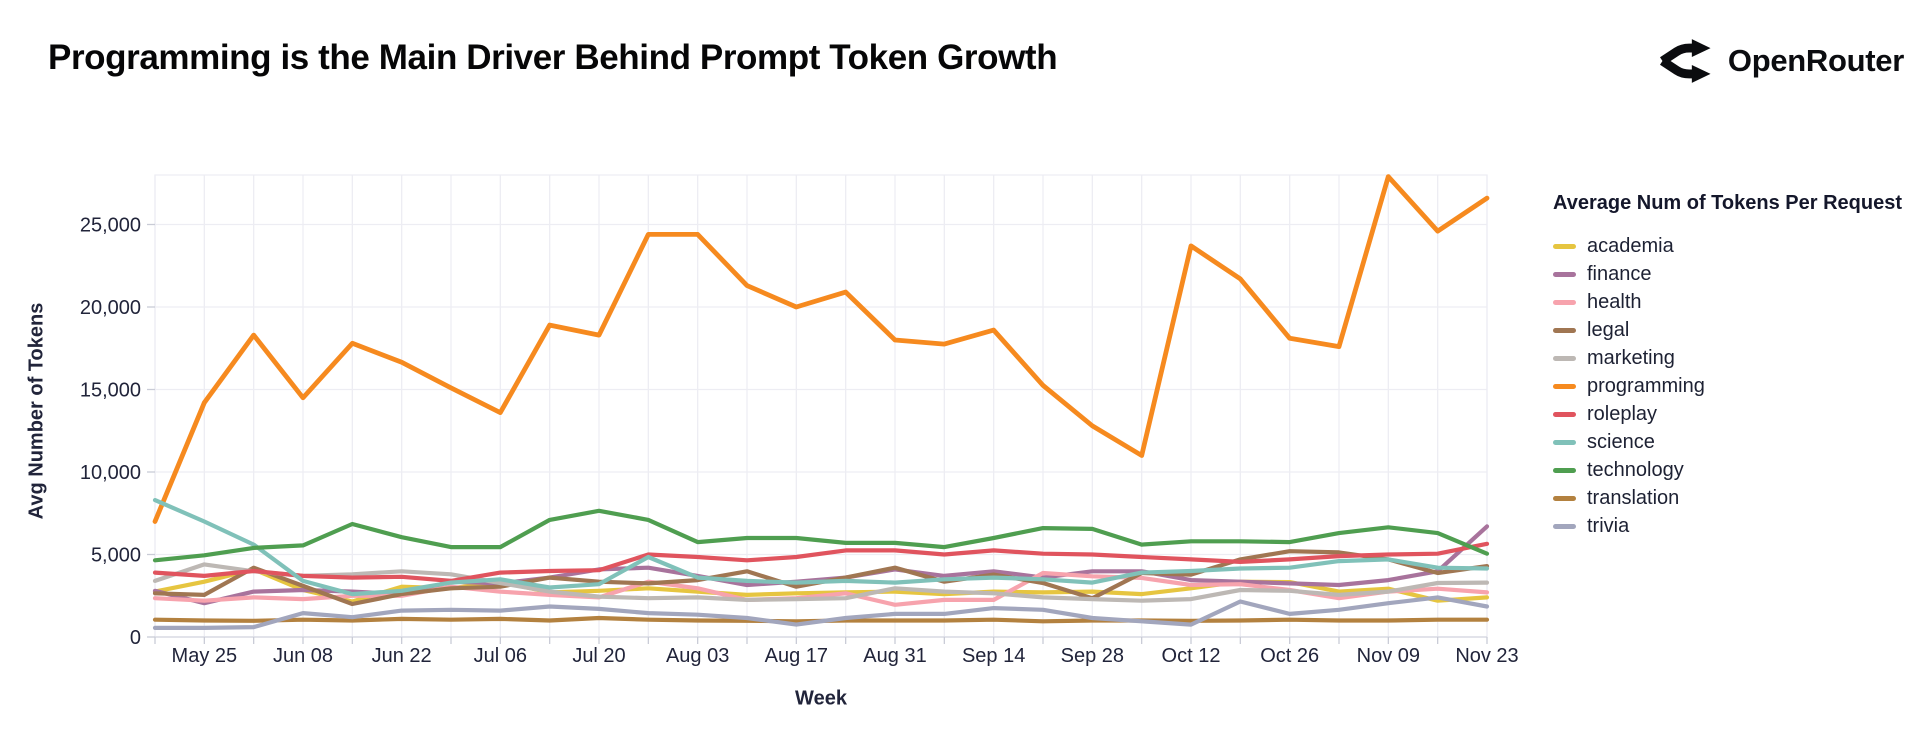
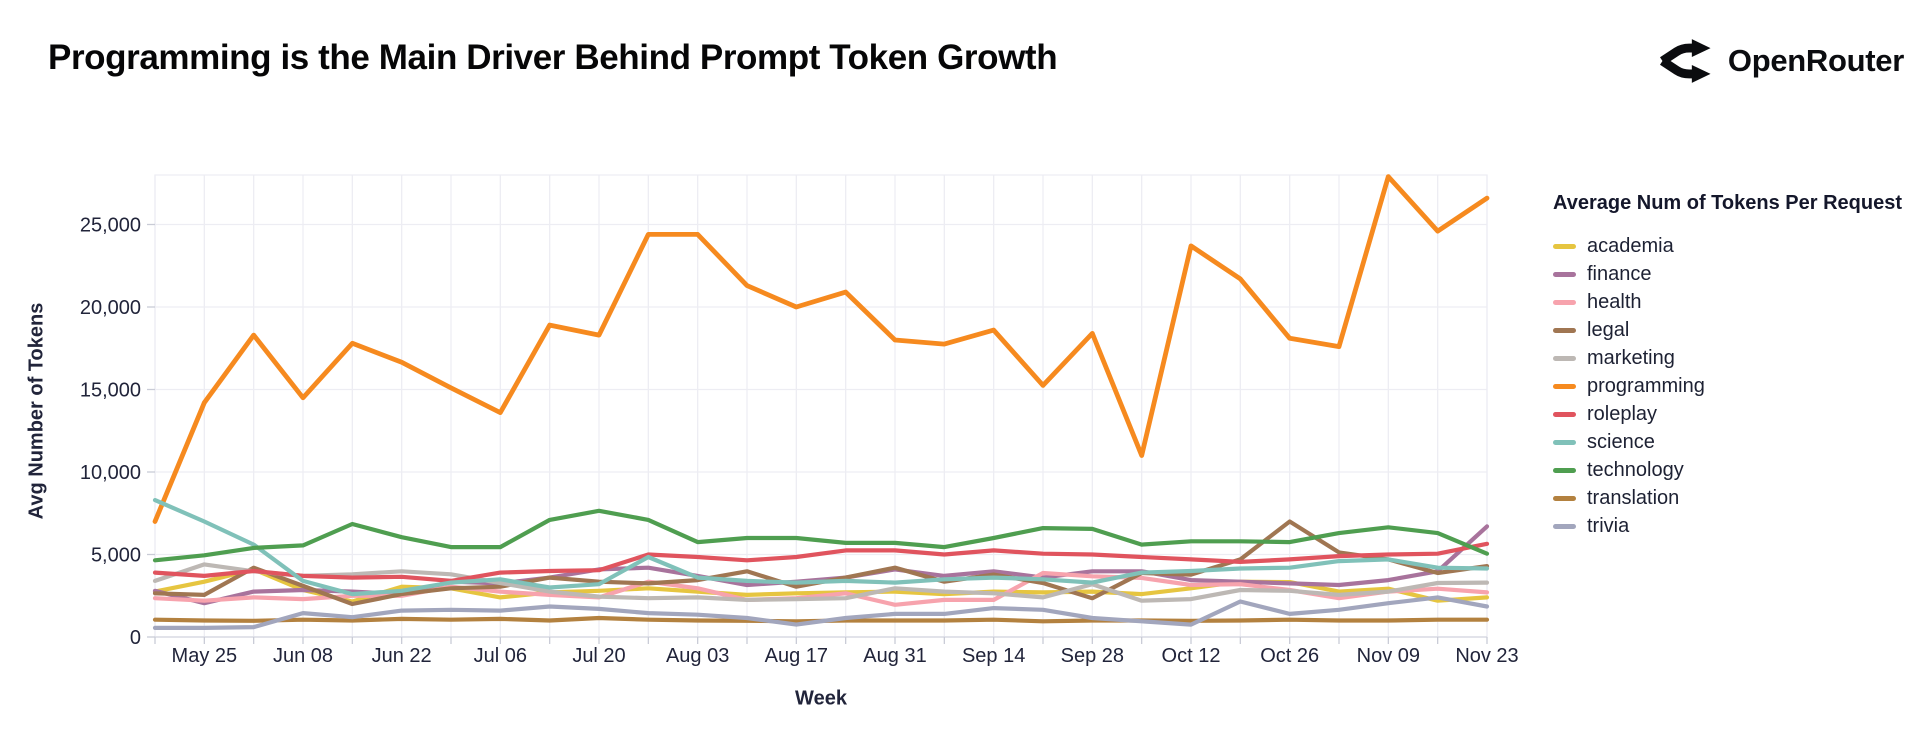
academia/Jul 06: 3400 -> 2400
marketing/Sep 28: 2300 -> 3200
programming/Sep 28: 12800 -> 18400
legal/Oct 26: 5200 -> 7000
